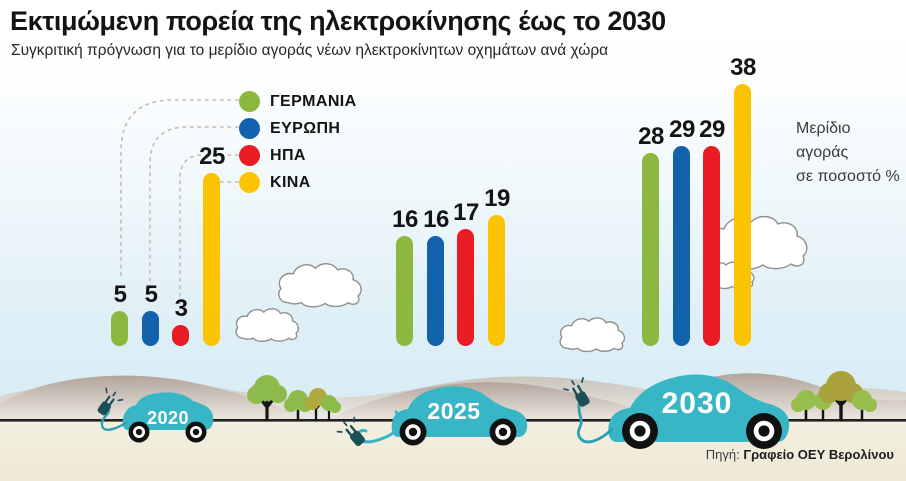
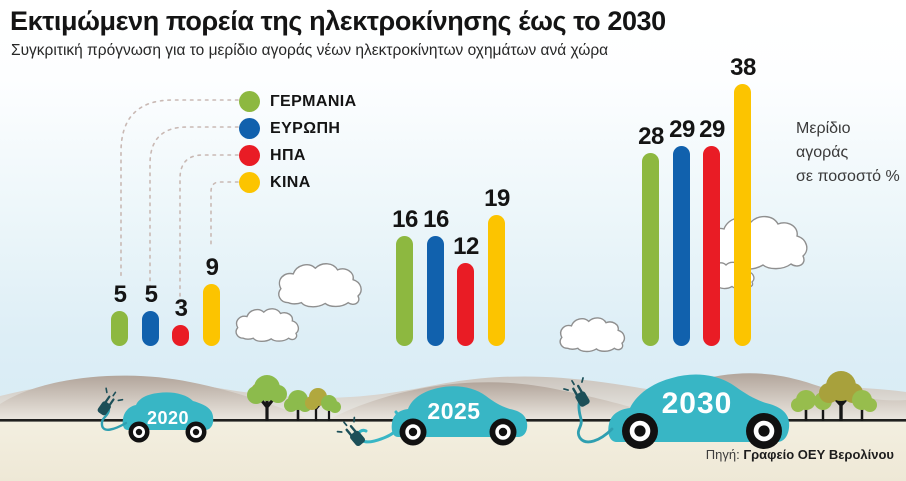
ΚΙΝΑ/2020: 25 -> 9
ΗΠΑ/2025: 17 -> 12
